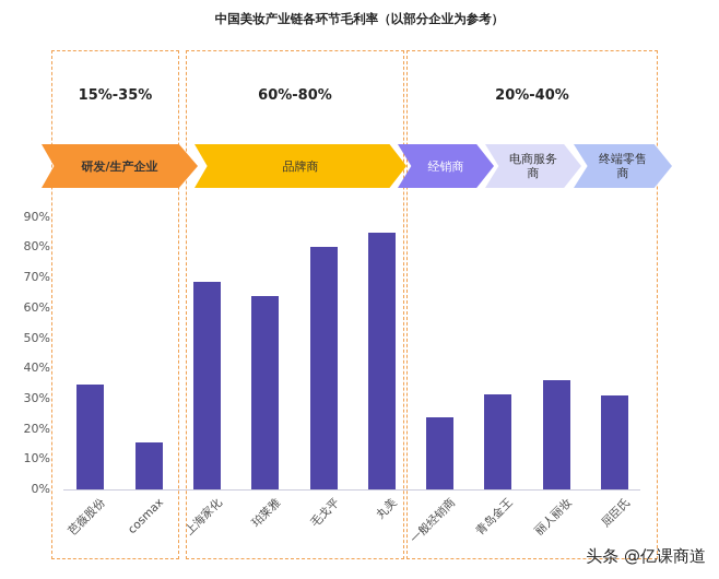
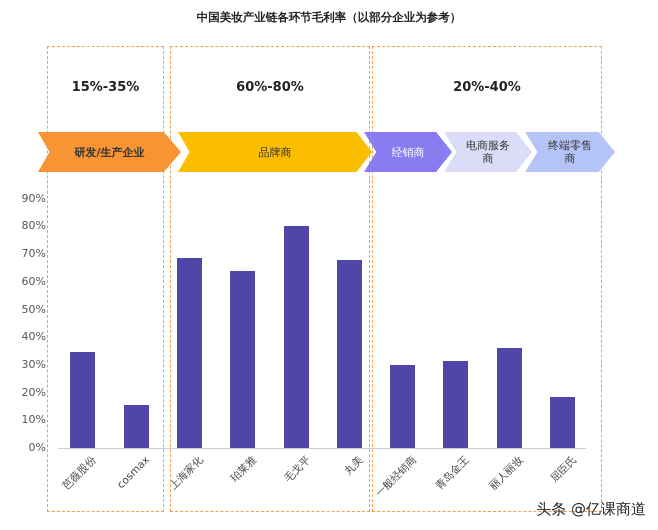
丸美: 85% -> 68%
一般经销商: 24% -> 30%
屈臣氏: 31% -> 18%
